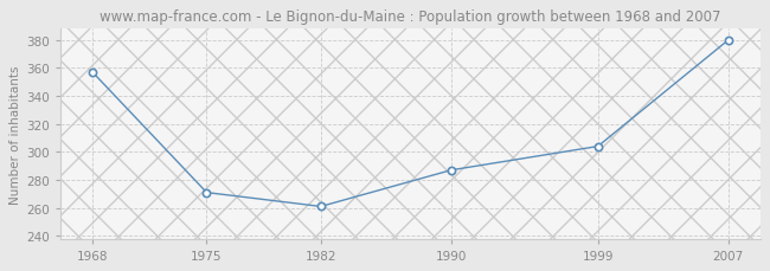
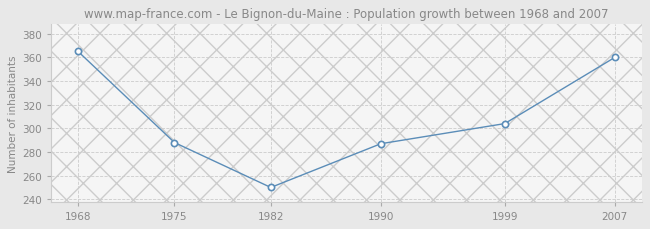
1968: 357 -> 365
1975: 271 -> 288
1982: 261 -> 250
2007: 380 -> 360
